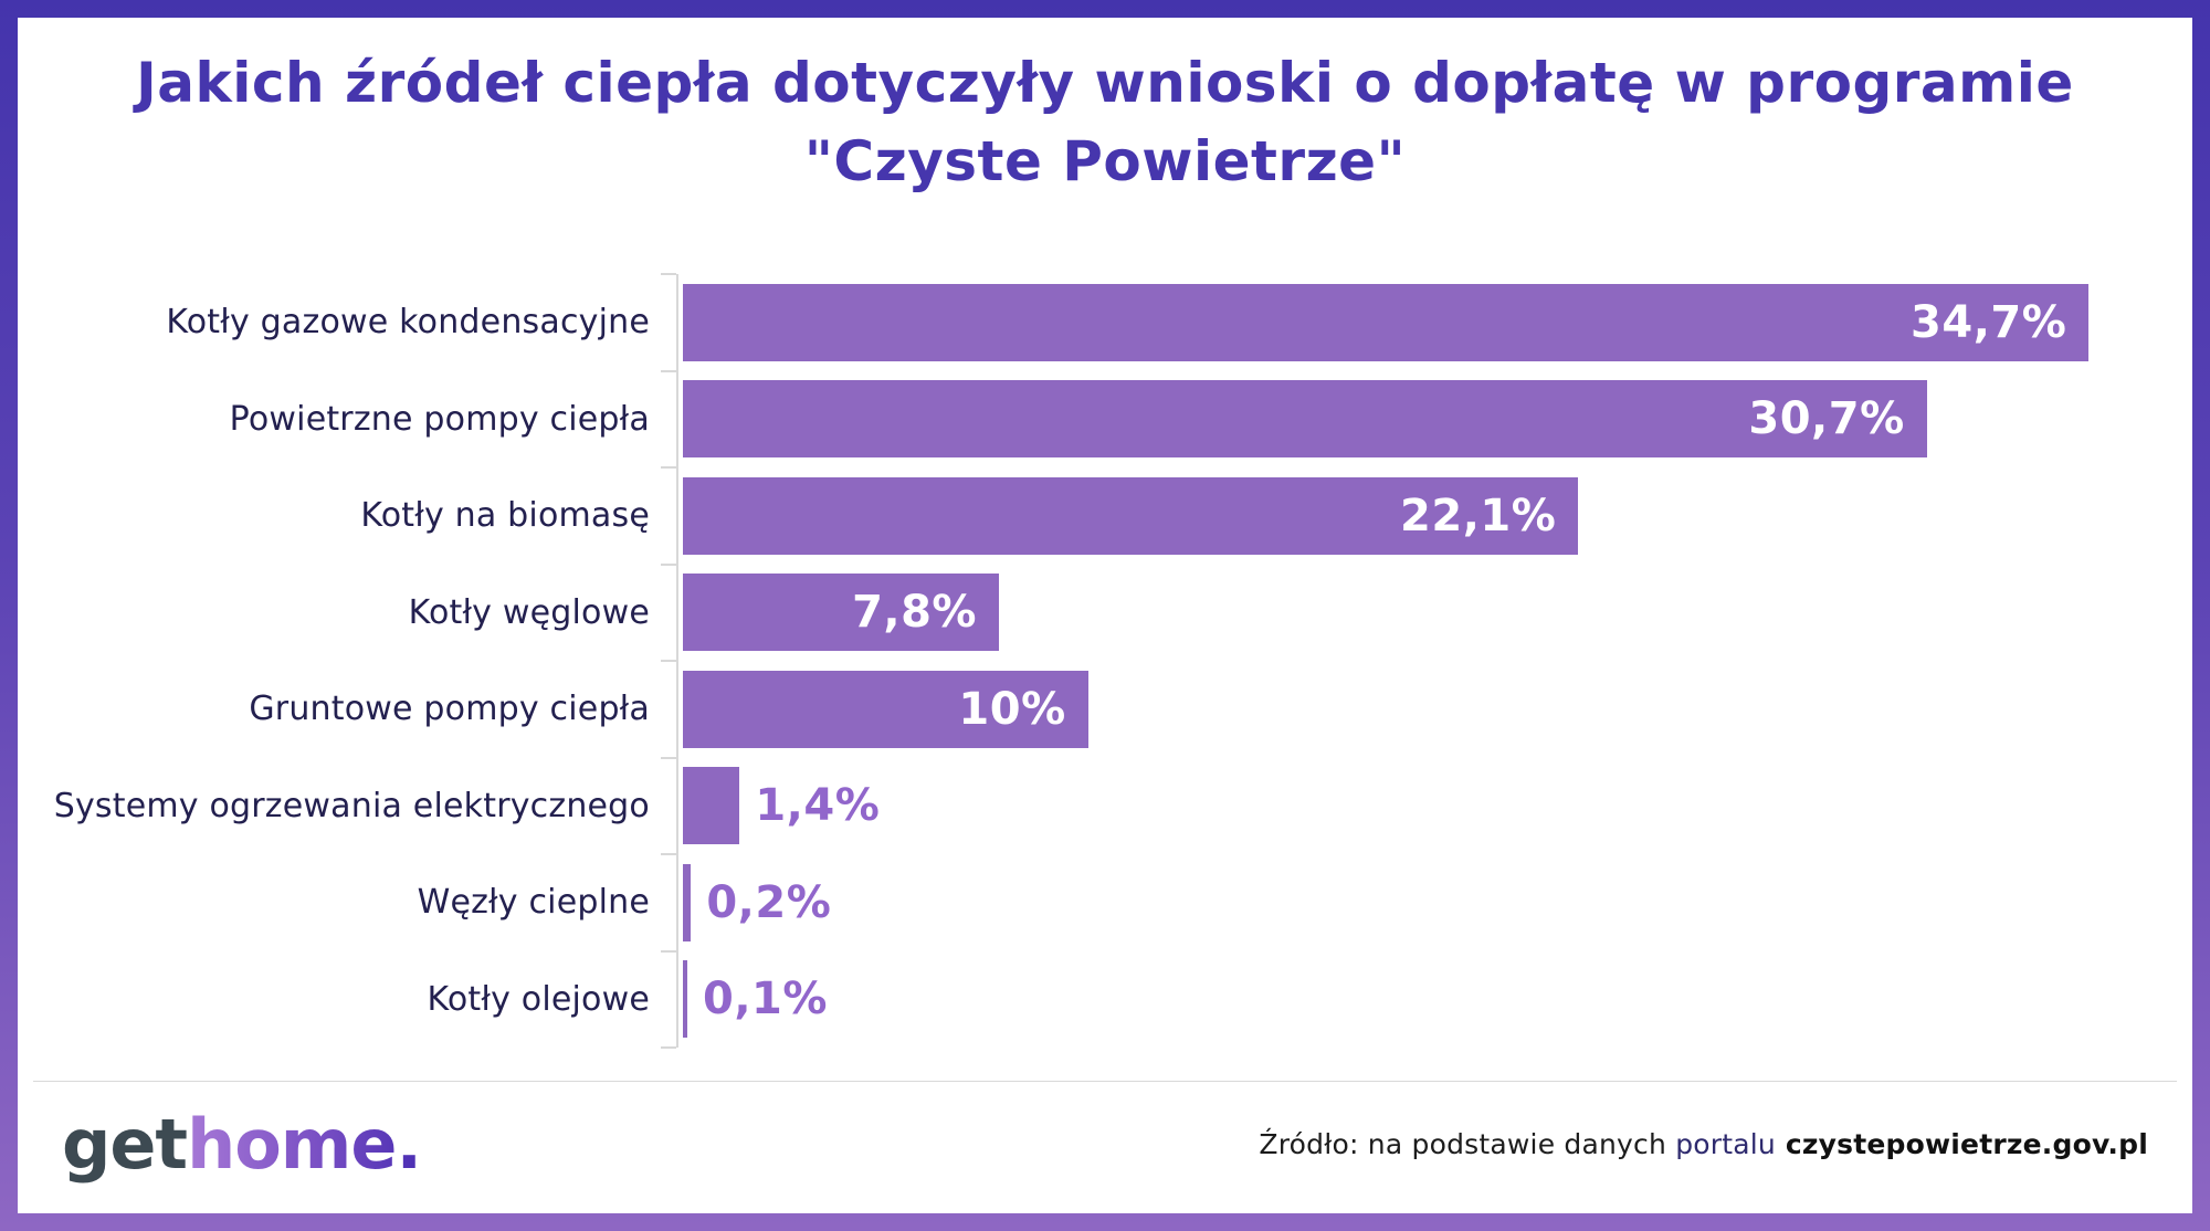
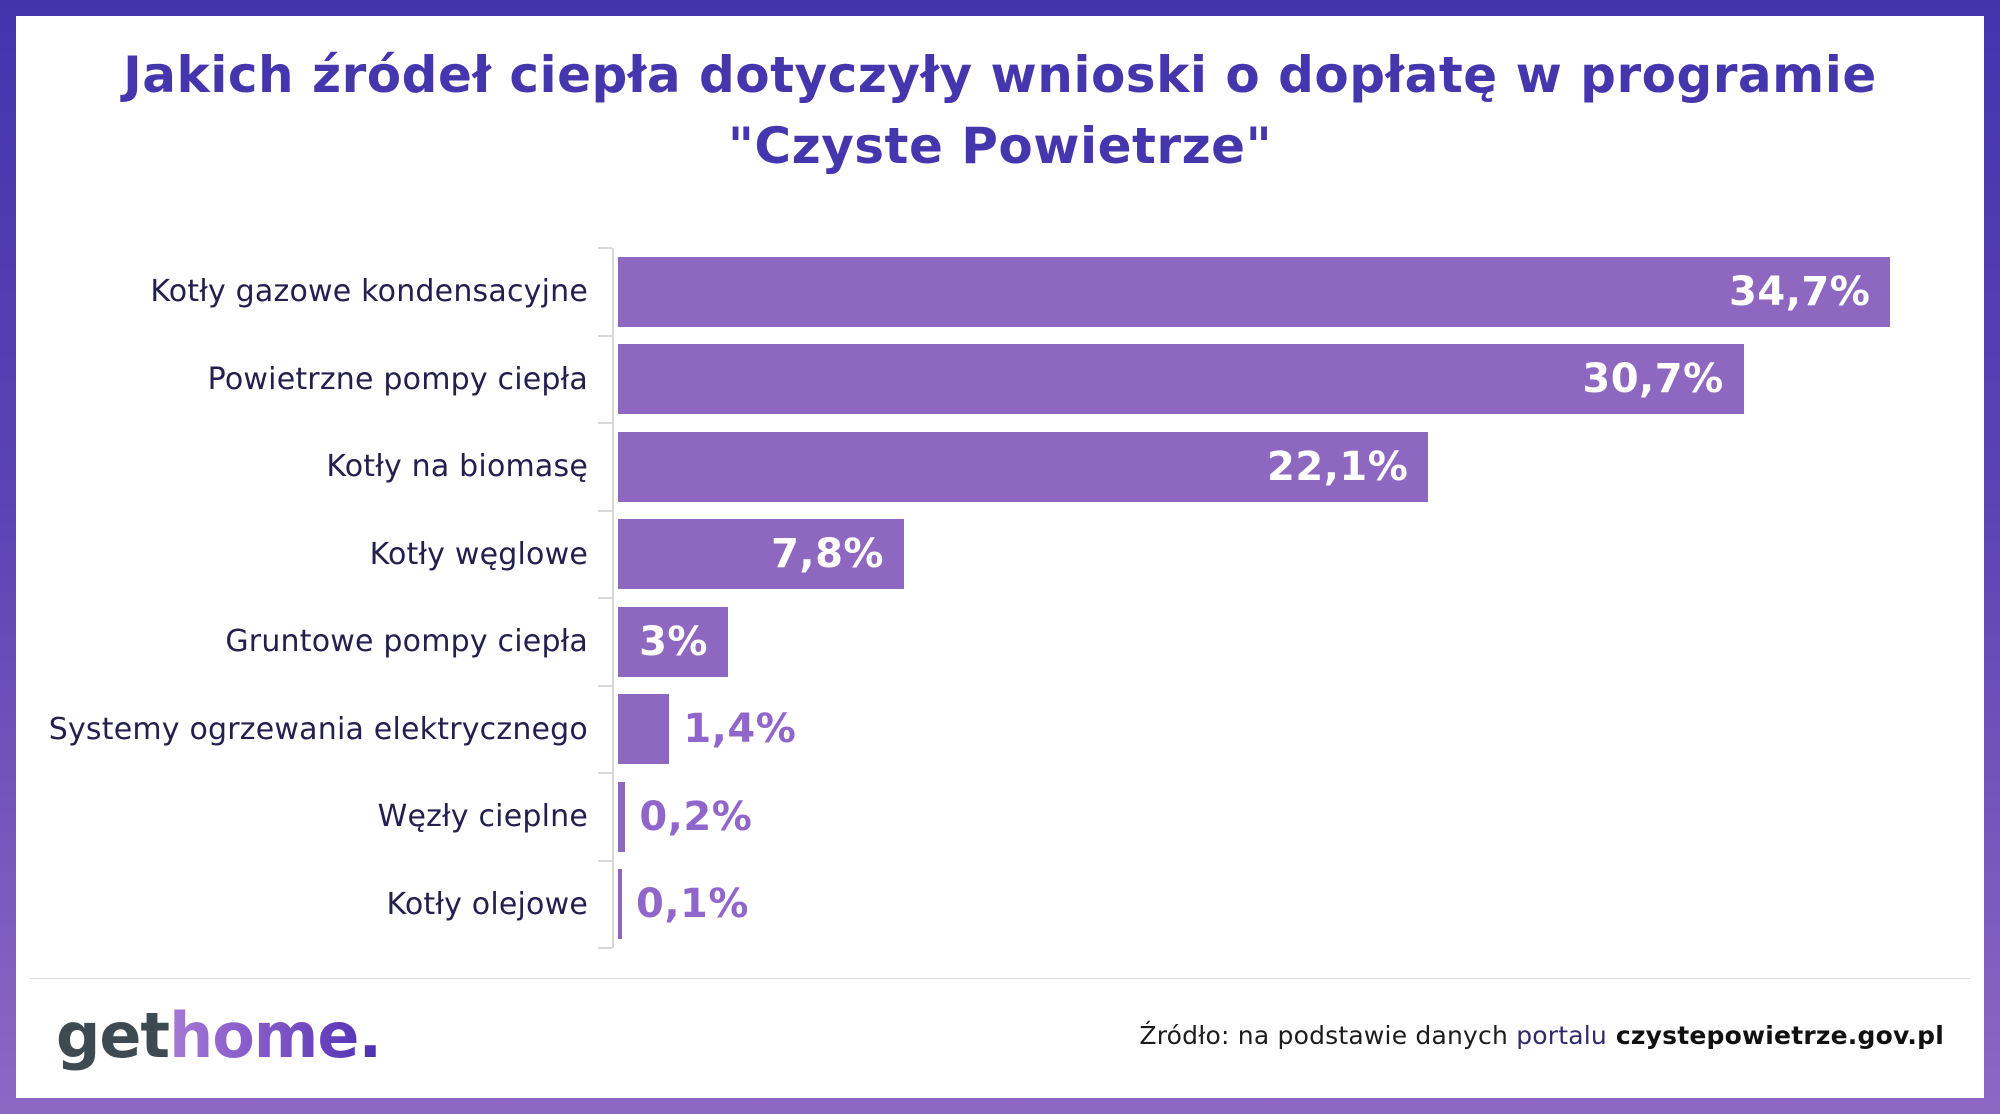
Gruntowe pompy ciepła: 10% -> 3%
